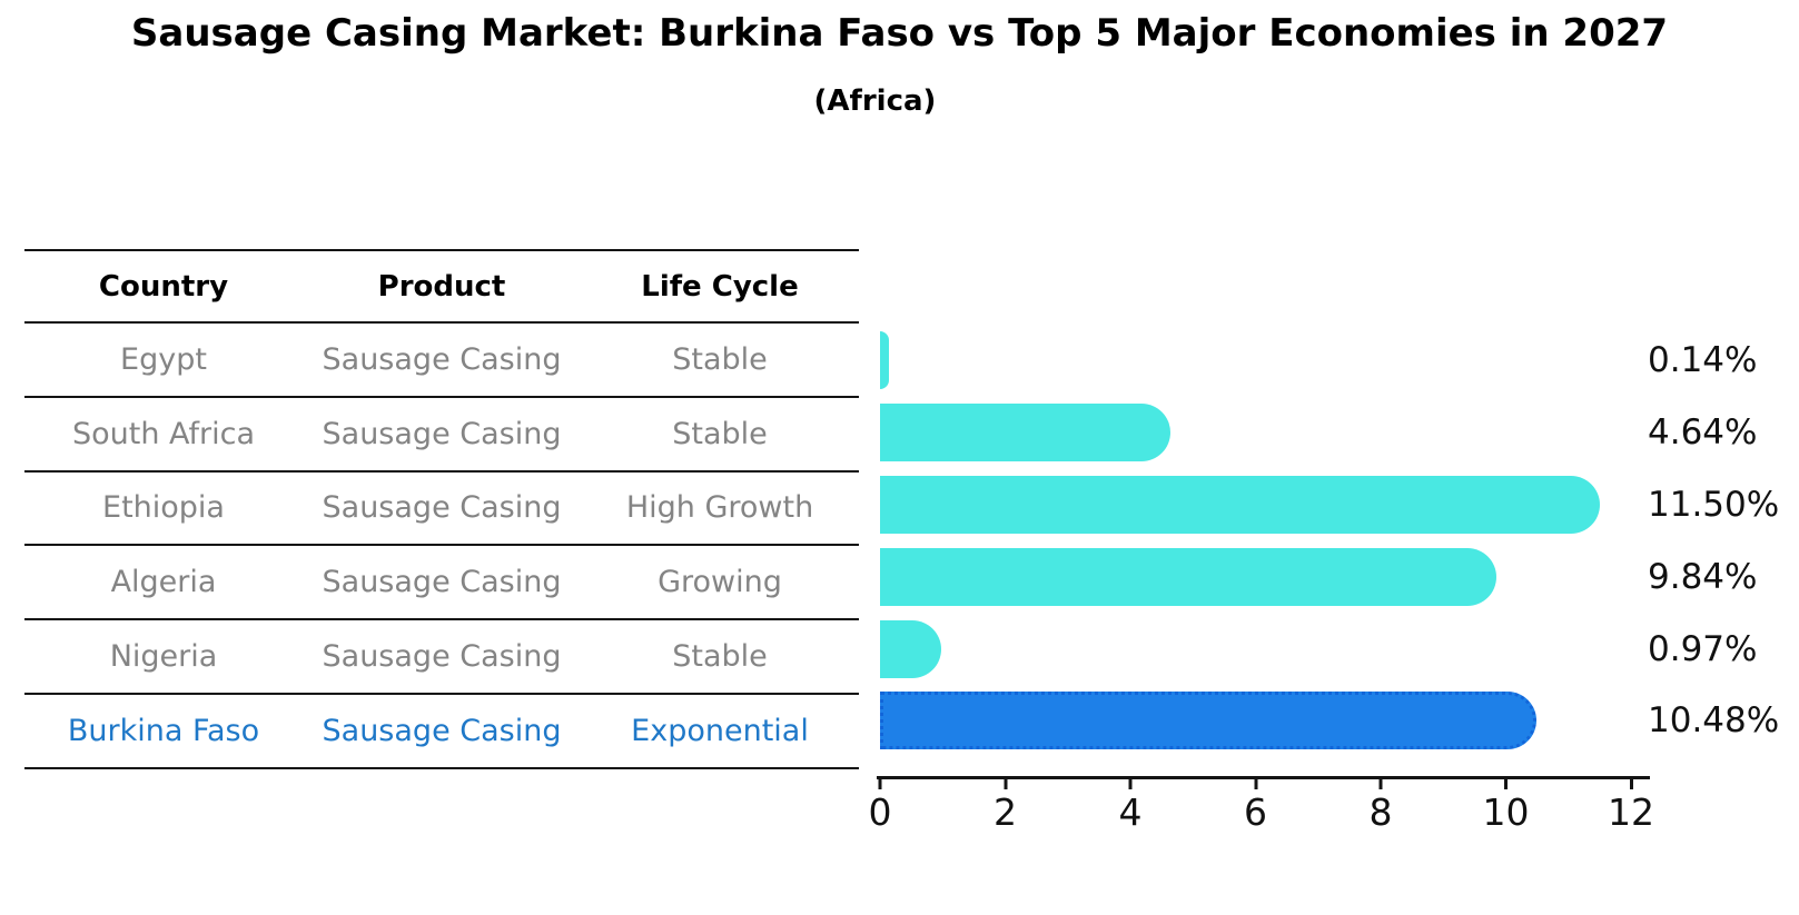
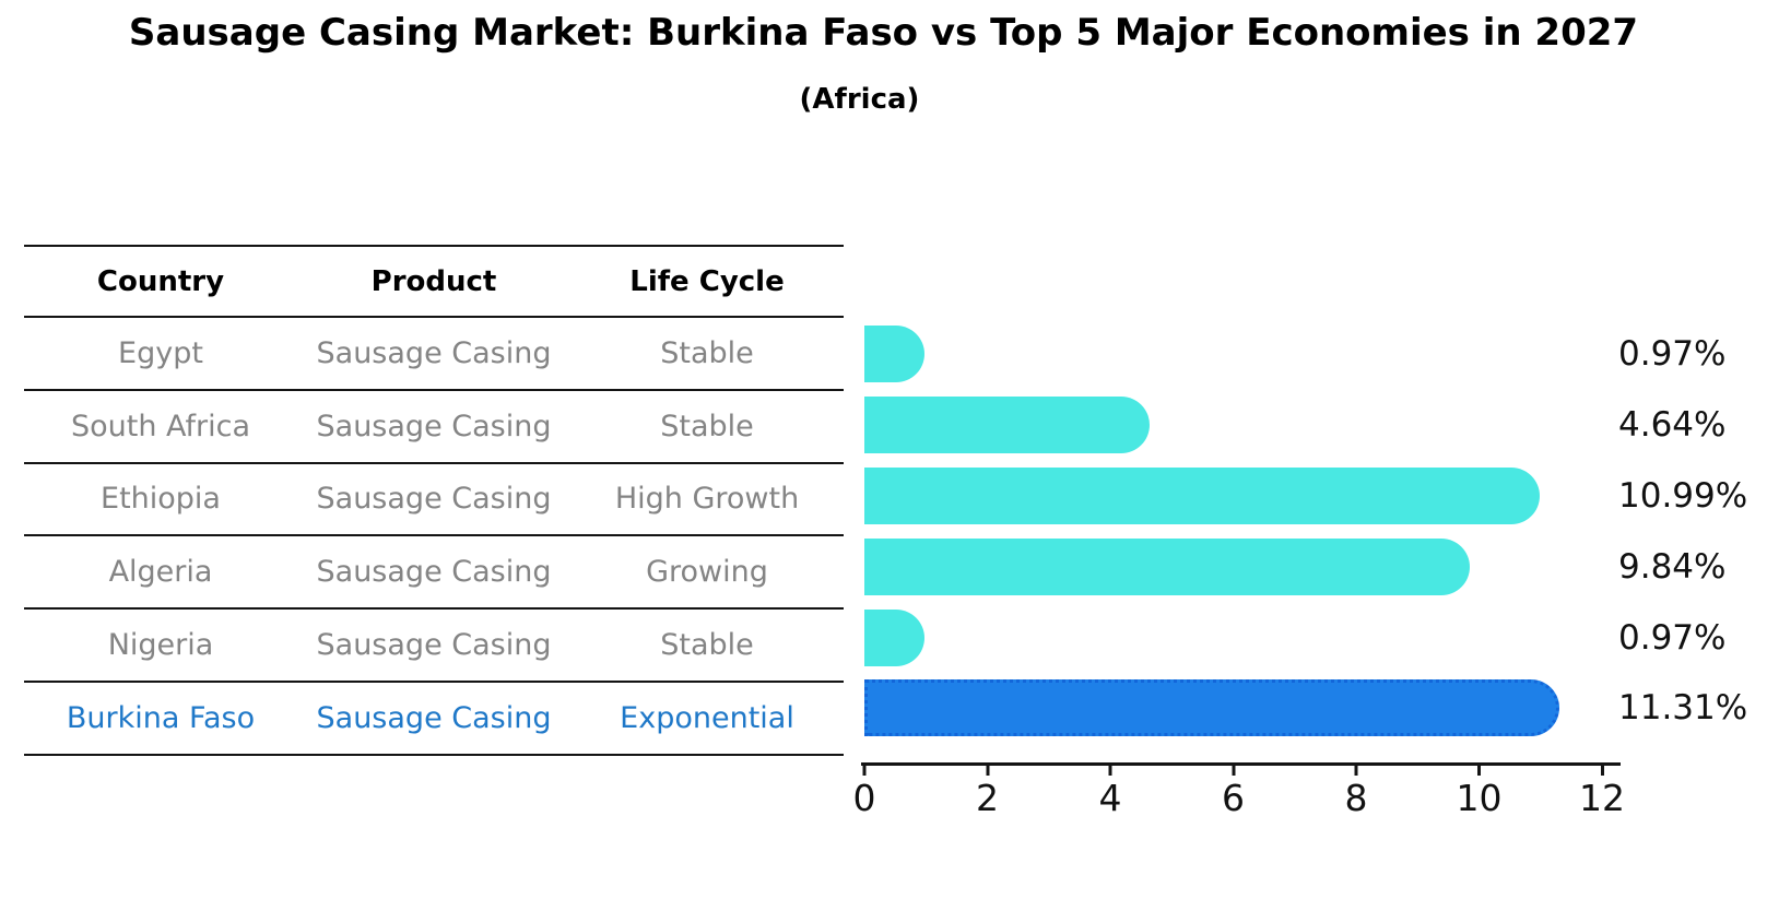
Egypt: 0.14% -> 0.97%
Ethiopia: 11.50% -> 10.99%
Burkina Faso: 10.48% -> 11.31%
